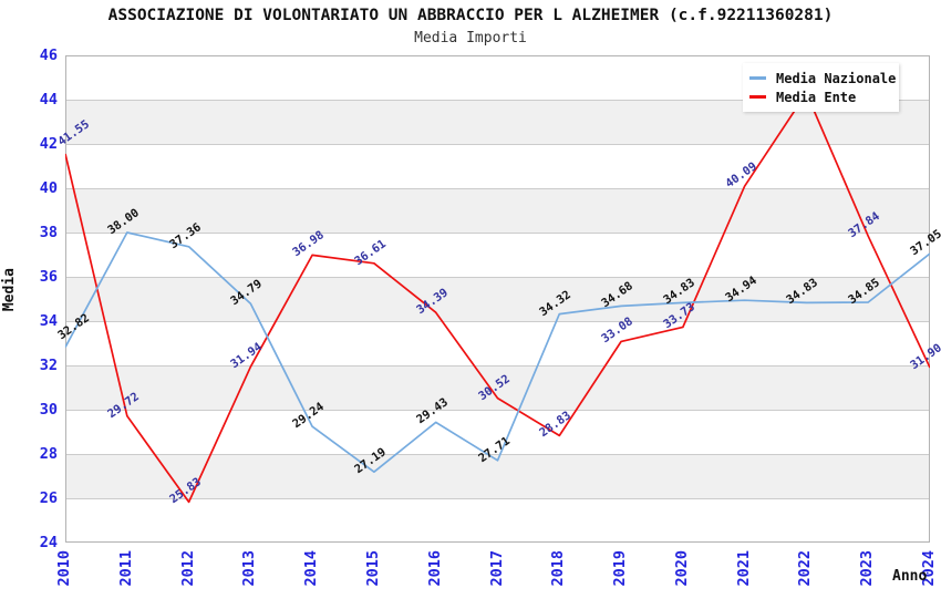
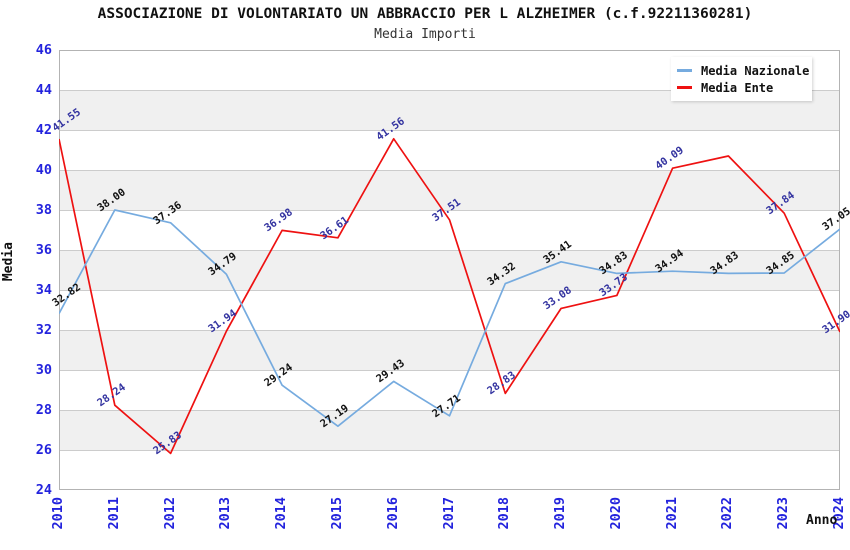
Media Ente/2011: 29.72 -> 28.24
Media Ente/2016: 34.39 -> 41.56
Media Ente/2017: 30.52 -> 37.51
Media Nazionale/2019: 34.68 -> 35.41
Media Ente/2022: 44.3 -> 40.7
